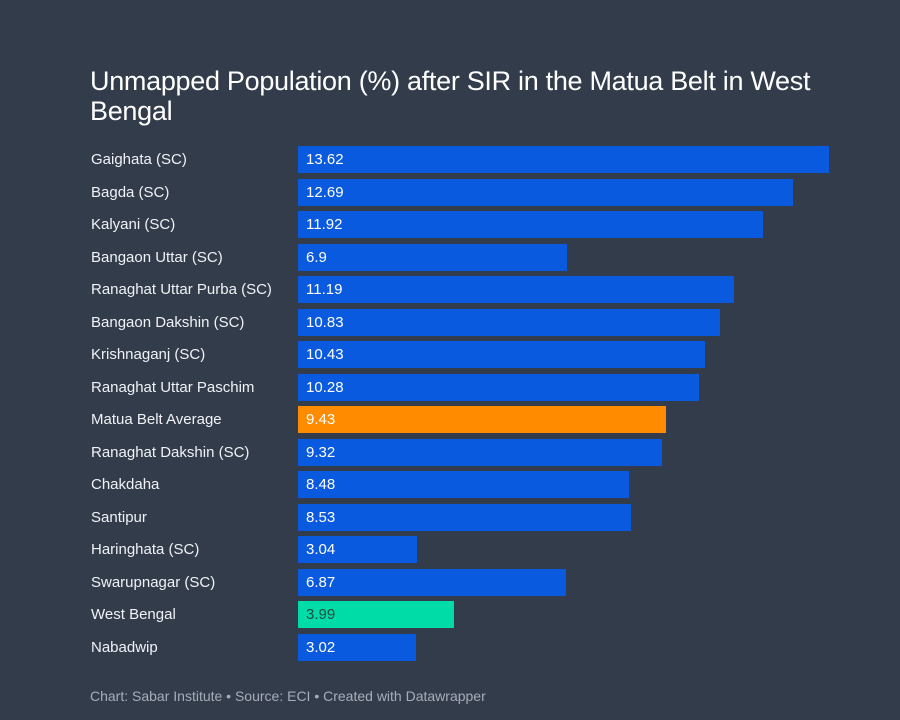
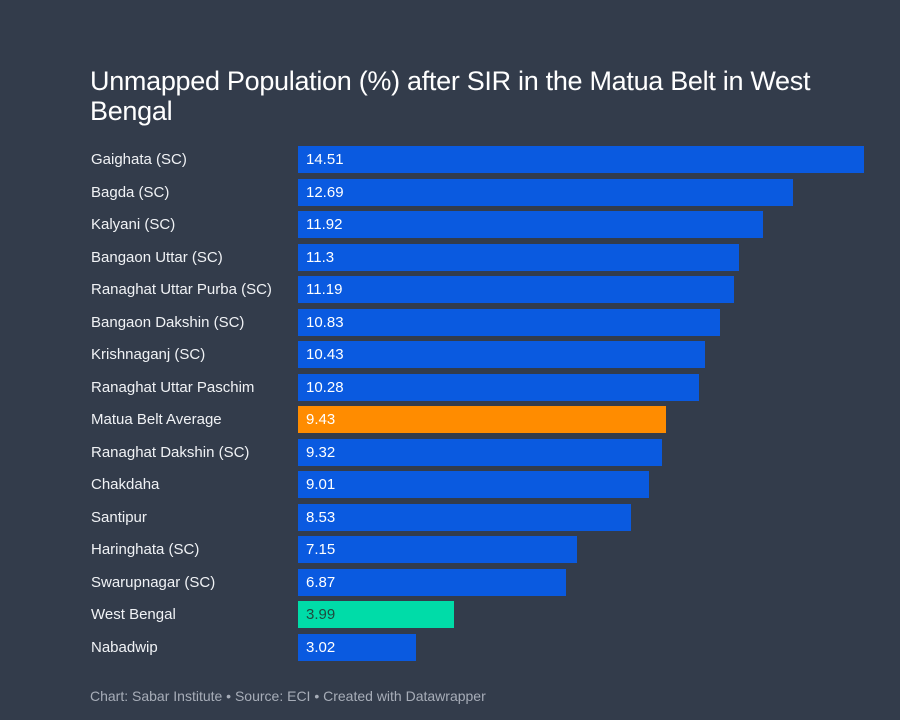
Gaighata (SC): 13.62 -> 14.51
Bangaon Uttar (SC): 6.9 -> 11.3
Chakdaha: 8.48 -> 9.01
Haringhata (SC): 3.04 -> 7.15
